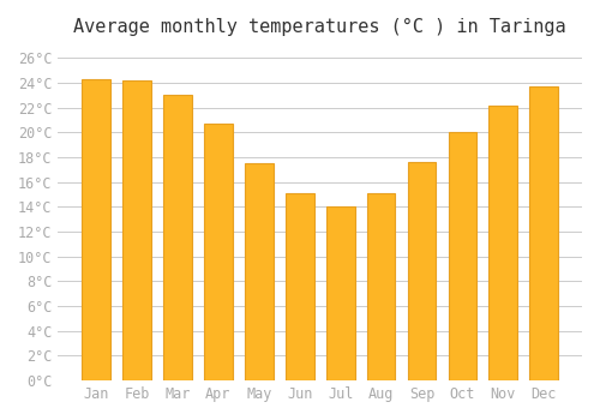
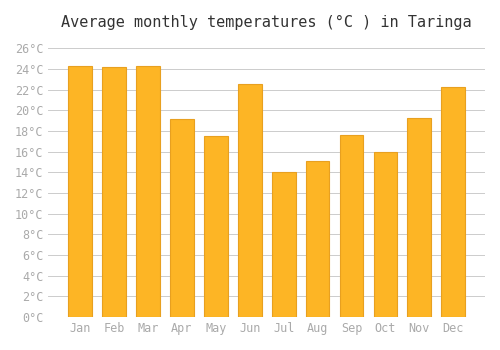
Mar: 23.0°C -> 24.3°C
Apr: 20.7°C -> 19.2°C
Jun: 15.1°C -> 22.6°C
Oct: 20.0°C -> 16.0°C
Nov: 22.2°C -> 19.3°C
Dec: 23.7°C -> 22.3°C
